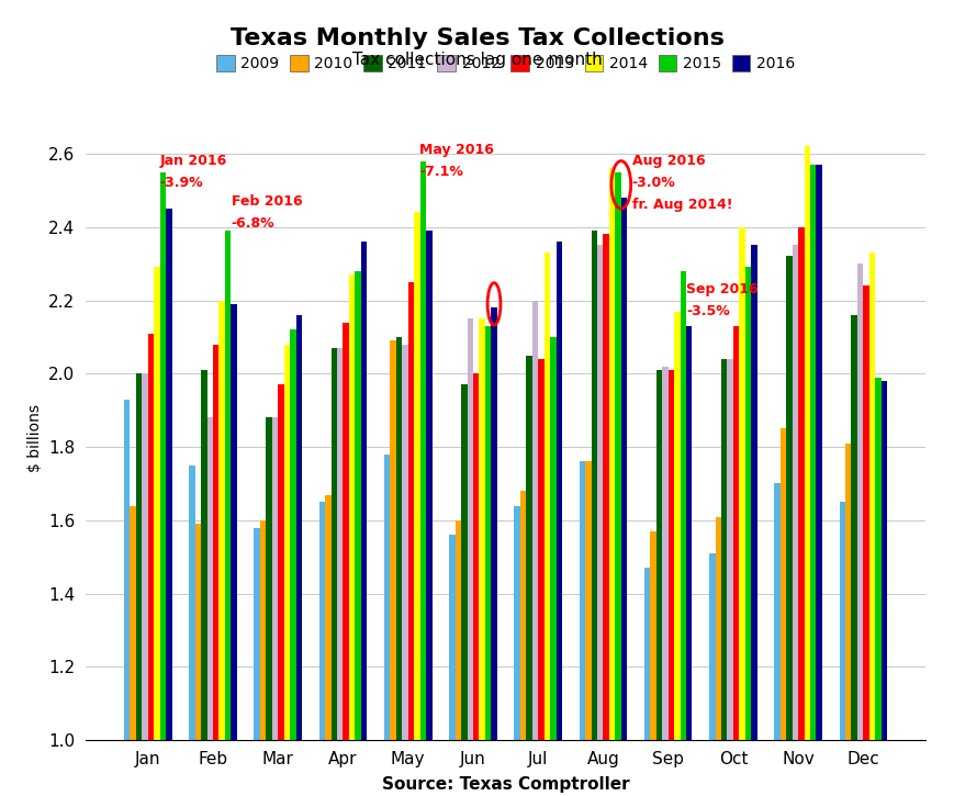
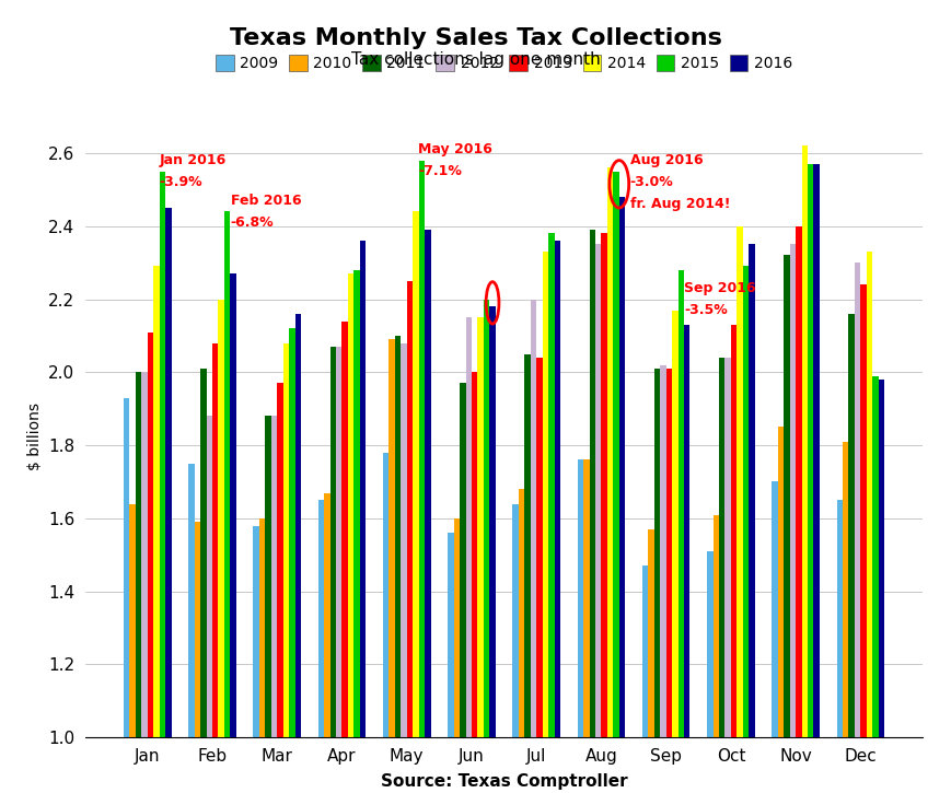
2015/Feb: 2.39 -> 2.44
2016/Feb: 2.19 -> 2.27
2015/Jun: 2.13 -> 2.20
2015/Jul: 2.10 -> 2.38
